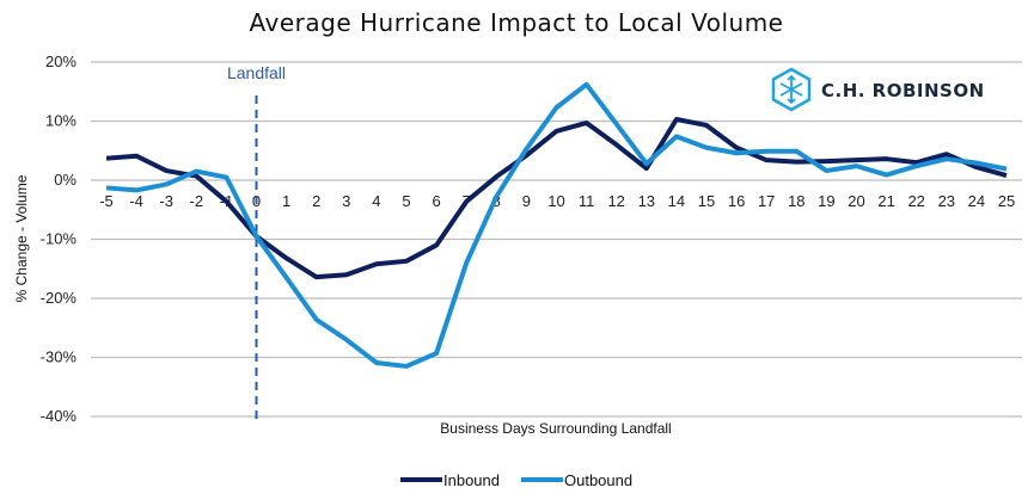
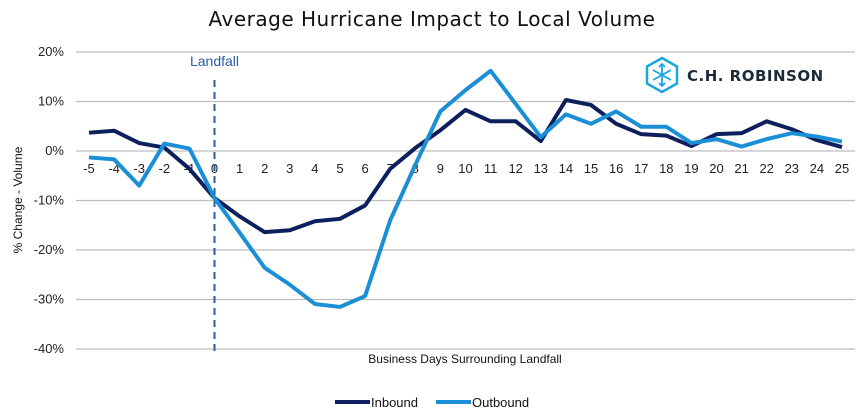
Outbound/-3: -1% -> -7%
Outbound/9: 5% -> 8%
Inbound/11: 10% -> 6%
Outbound/16: 5% -> 8%
Inbound/19: 3% -> 1%
Inbound/22: 3% -> 6%
